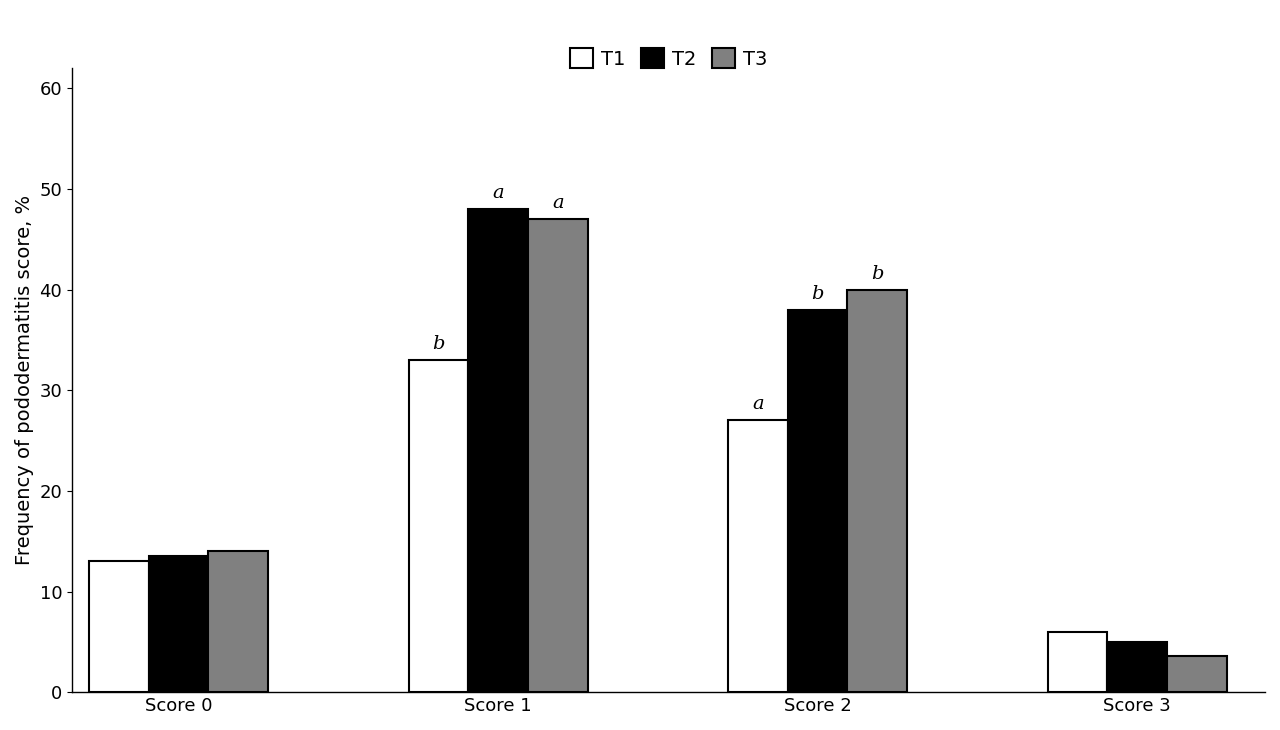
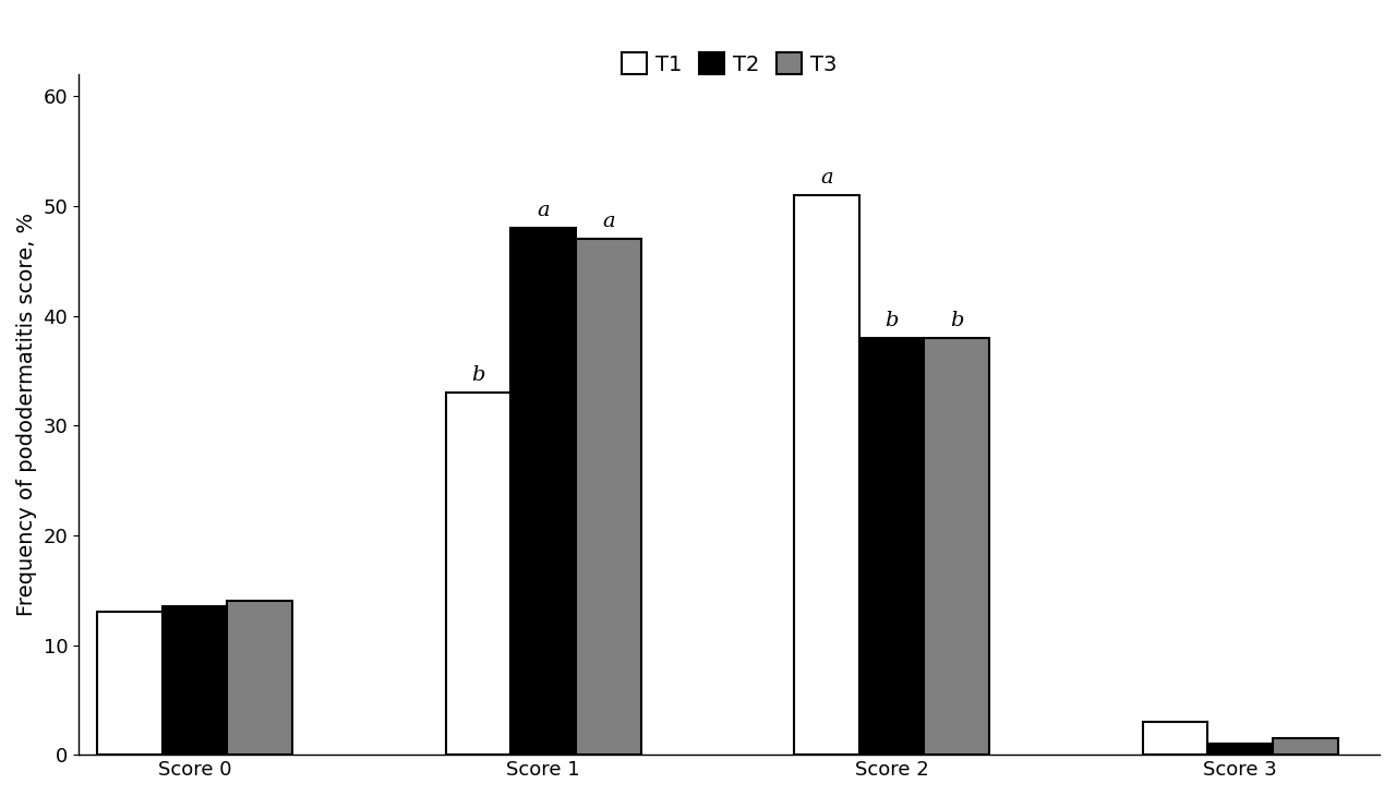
T1/Score 2: 27 -> 51
T3/Score 2: 40.0 -> 38.0
T1/Score 3: 6 -> 3
T2/Score 3: 5.0 -> 1.0
T3/Score 3: 3.6 -> 1.5
